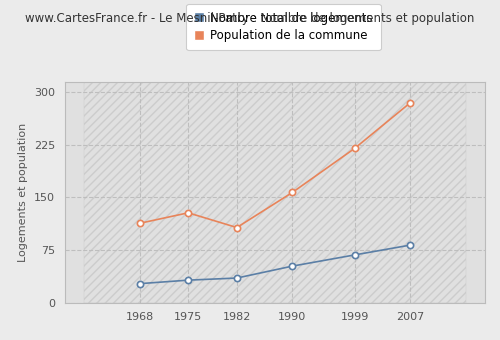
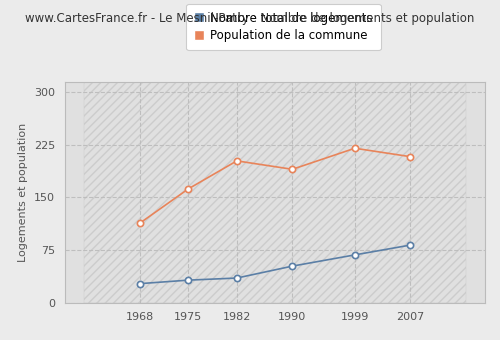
Population de la commune/1975: 128 -> 162
Population de la commune/1982: 107 -> 202
Population de la commune/1990: 157 -> 190
Population de la commune/2007: 285 -> 208
